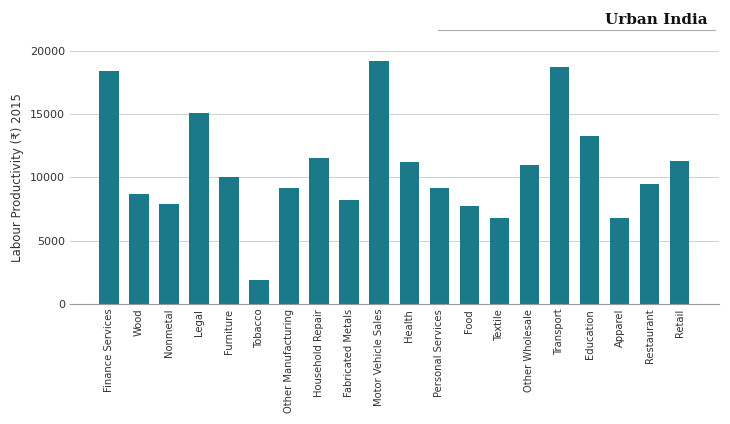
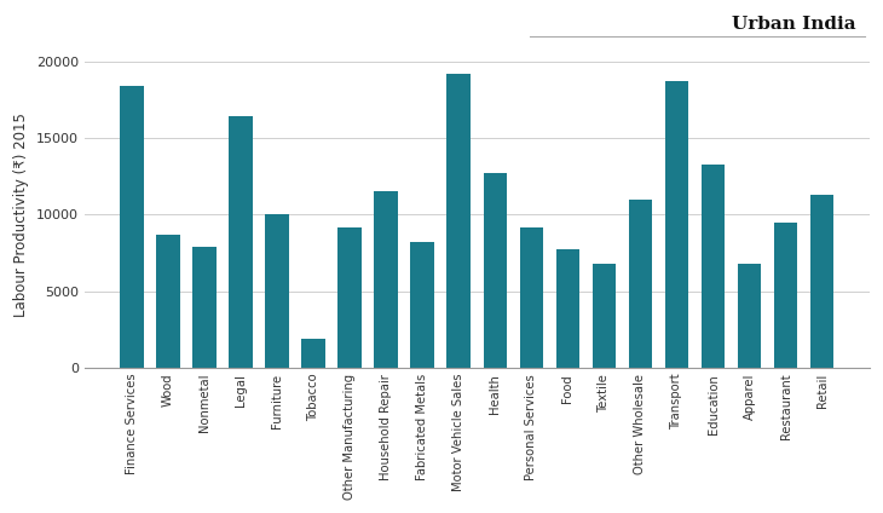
Legal: 15100 -> 16400
Health: 11200 -> 12700
